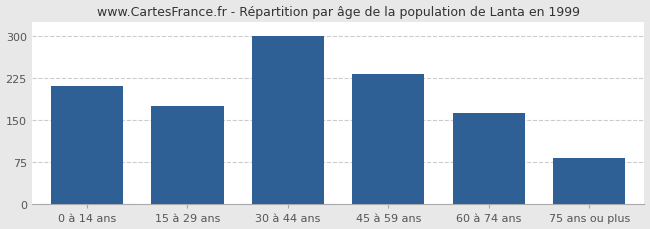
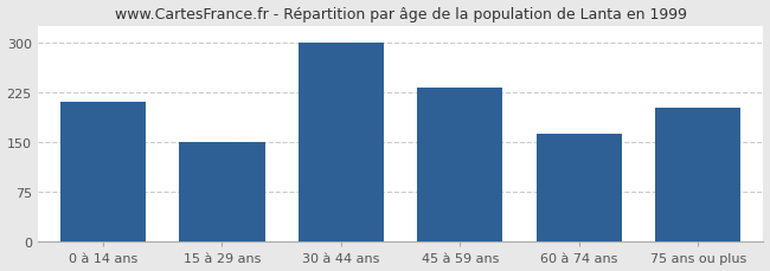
15 à 29 ans: 175 -> 150
75 ans ou plus: 82 -> 202
